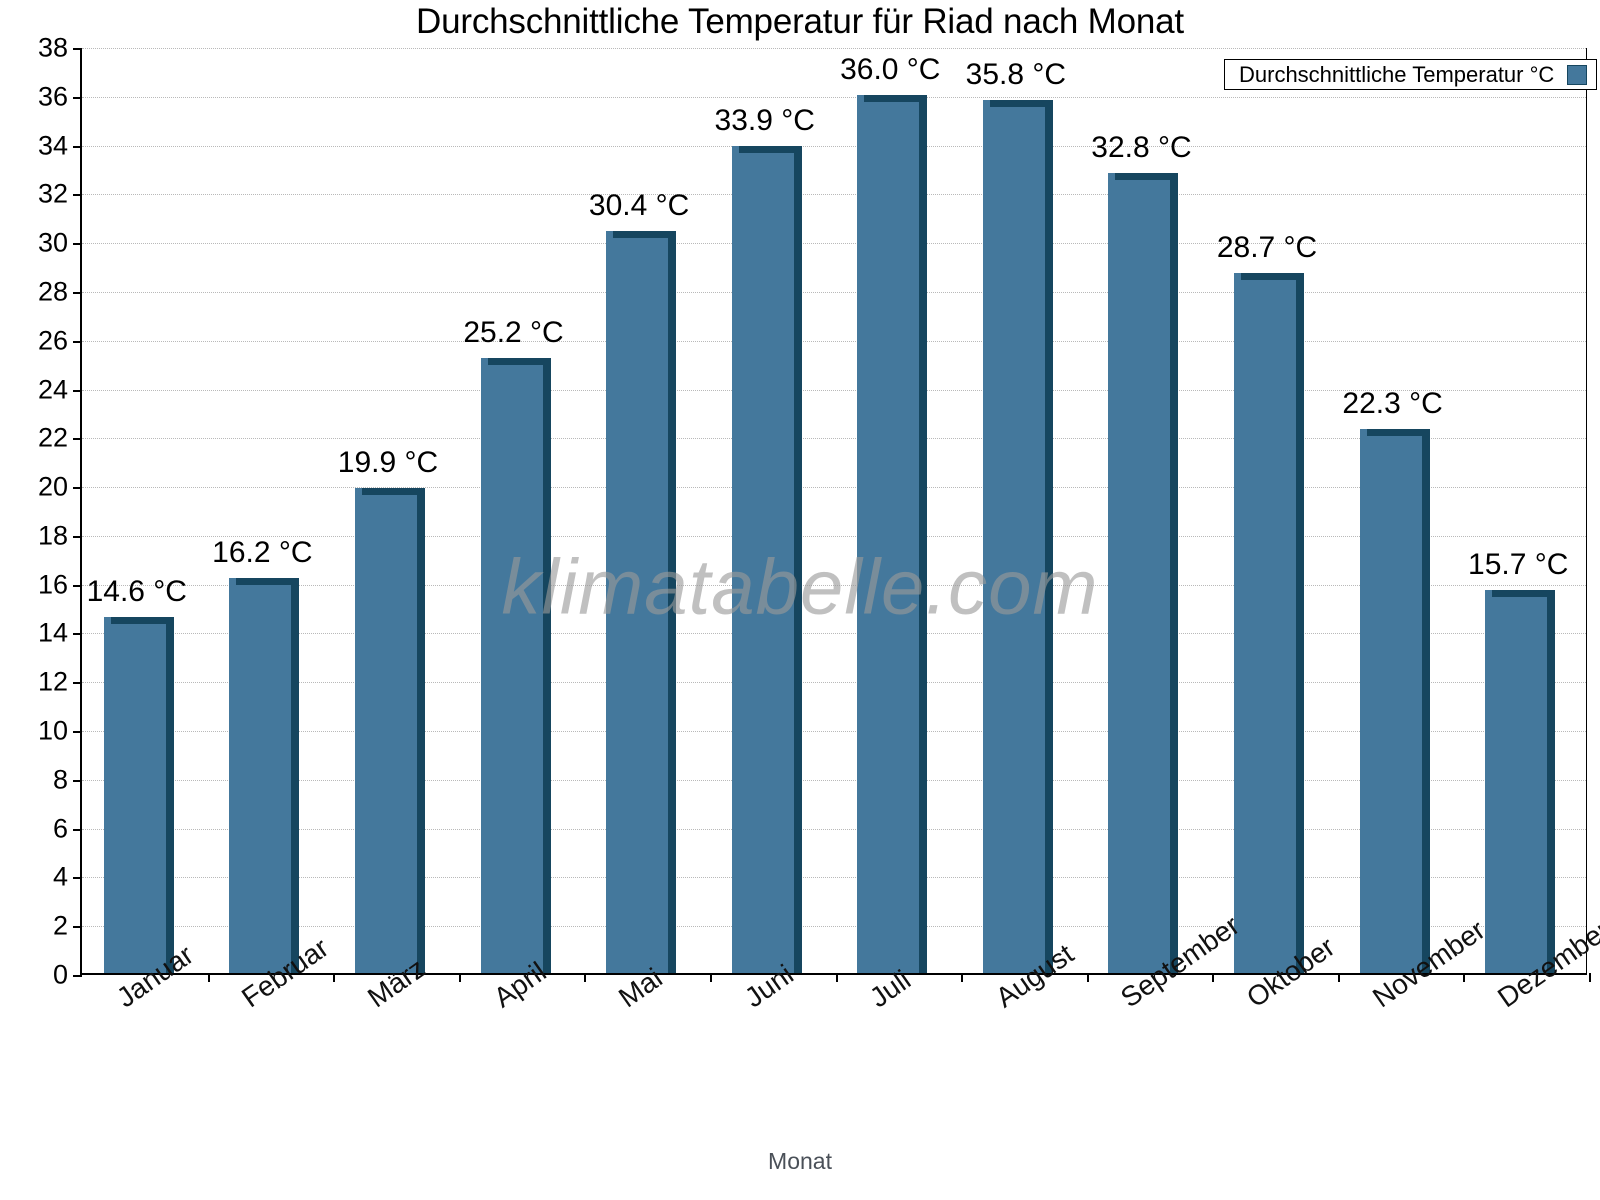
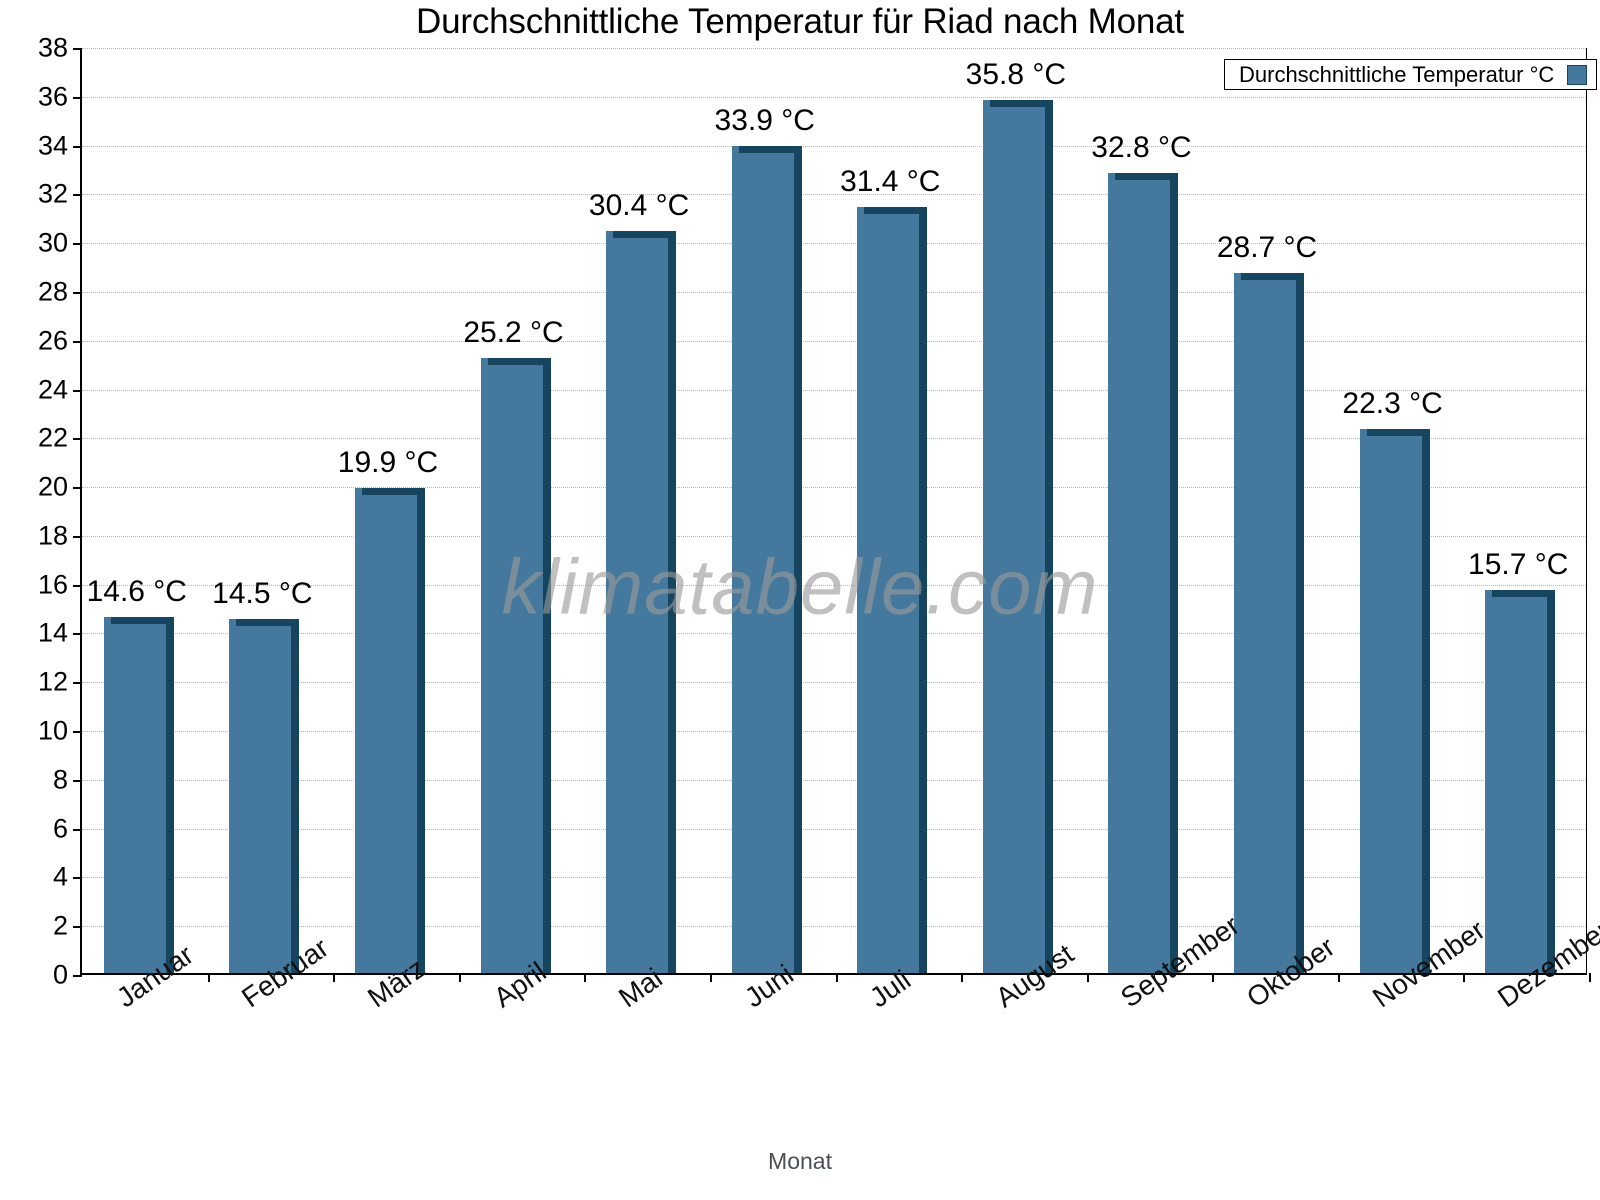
Februar: 16.2 -> 14.5
Juli: 36.0 -> 31.4
